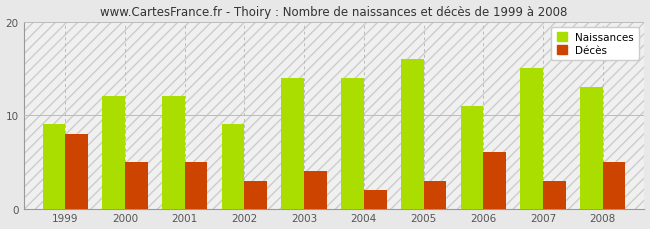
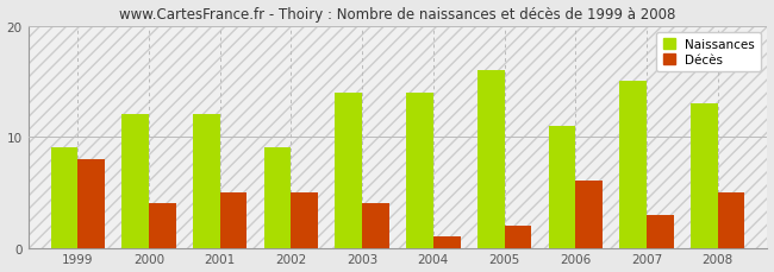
Décès/2000: 5 -> 4
Décès/2002: 3 -> 5
Décès/2004: 2 -> 1
Décès/2005: 3 -> 2
